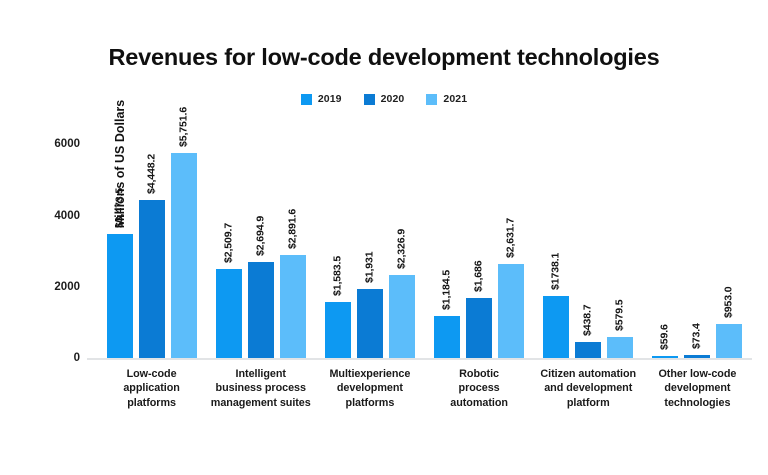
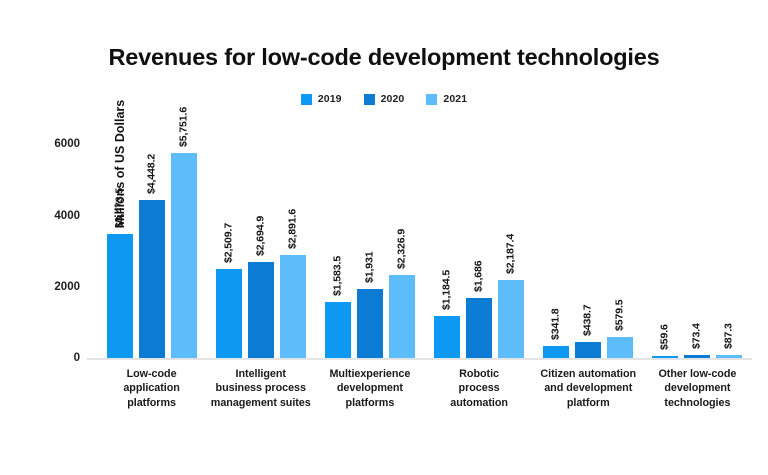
2021/Robotic process automation: $2,631.7 -> $2,187.4
2019/Citizen automation and development platform: $1738.1 -> $341.8
2021/Other low-code development technologies: $953.0 -> $87.3
